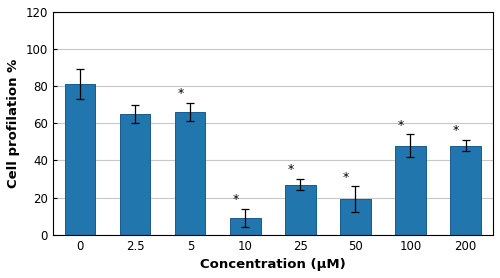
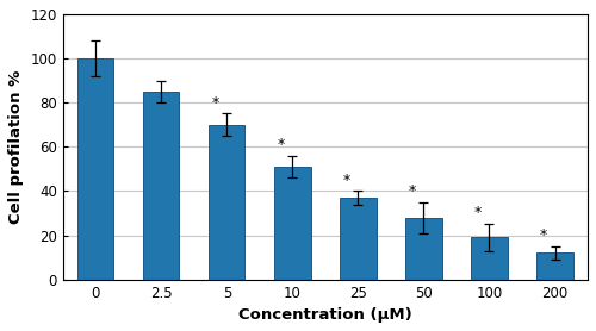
0: 81 -> 100
2.5: 65 -> 85
5: 66 -> 70
10: 9 -> 51
25: 27 -> 37
50: 19 -> 28
100: 48 -> 19
200: 48 -> 12
